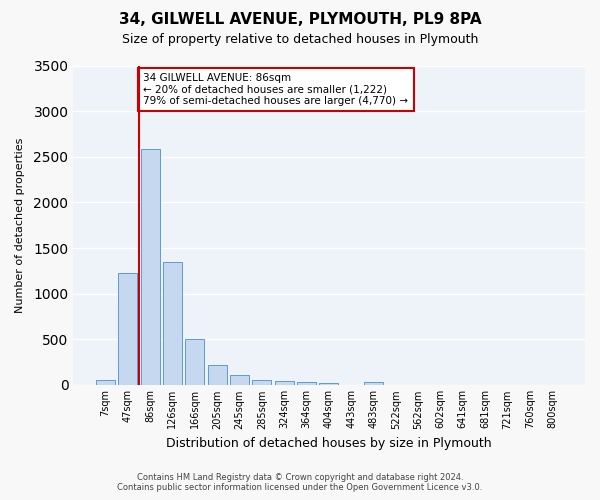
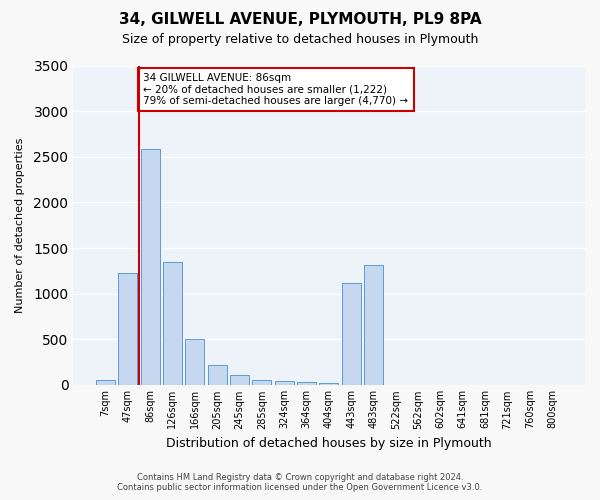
443sqm: 0 -> 1120
483sqm: 30 -> 1320
